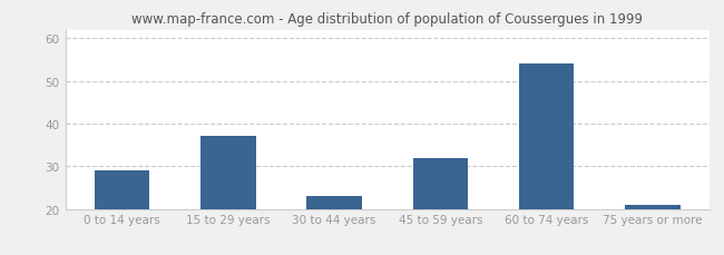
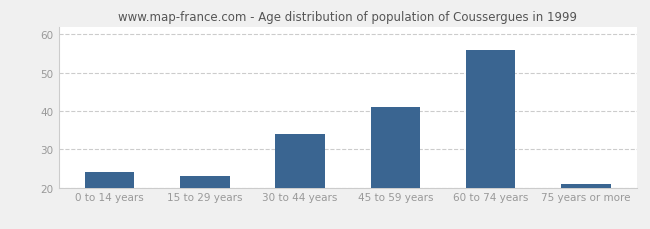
0 to 14 years: 29 -> 24
15 to 29 years: 37 -> 23
30 to 44 years: 23 -> 34
45 to 59 years: 32 -> 41
60 to 74 years: 54 -> 56
